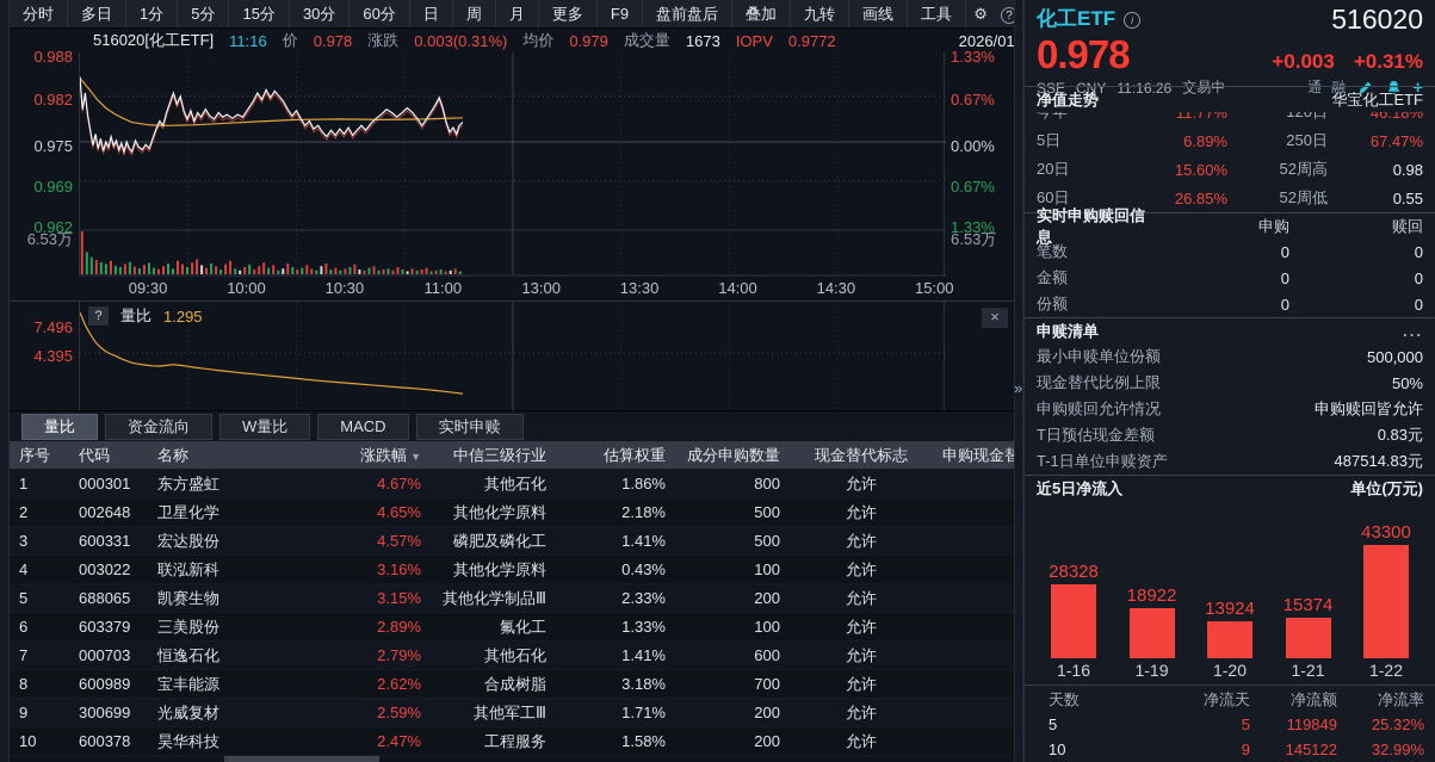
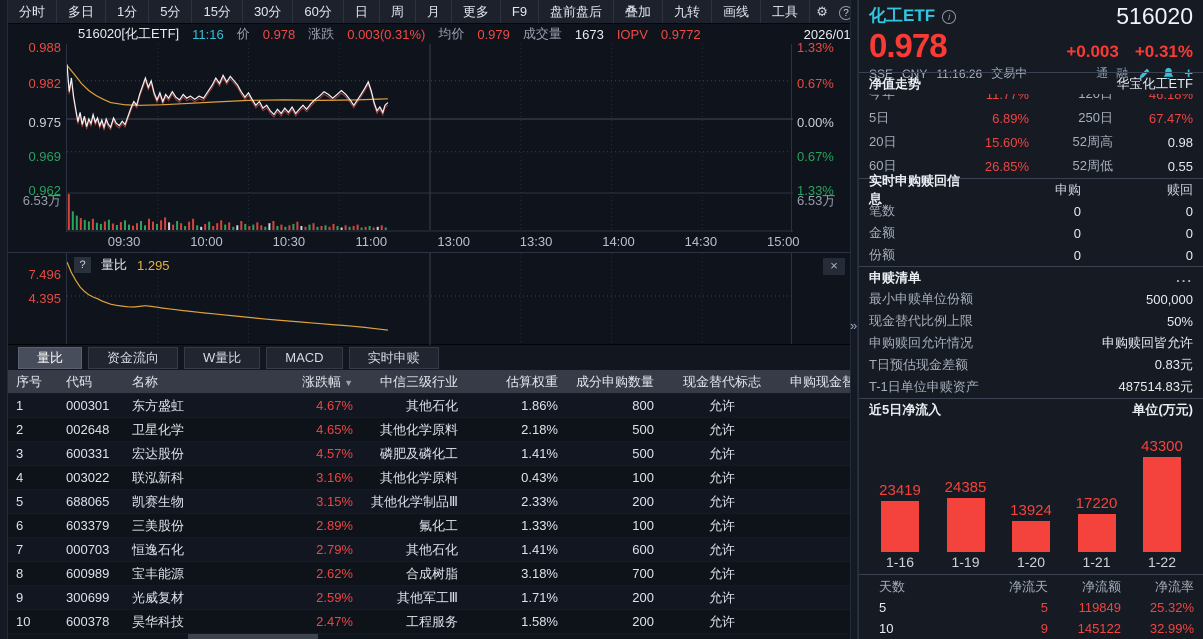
近5日净流入/1-16: 28328 -> 23419
近5日净流入/1-19: 18922 -> 24385
近5日净流入/1-21: 15374 -> 17220
